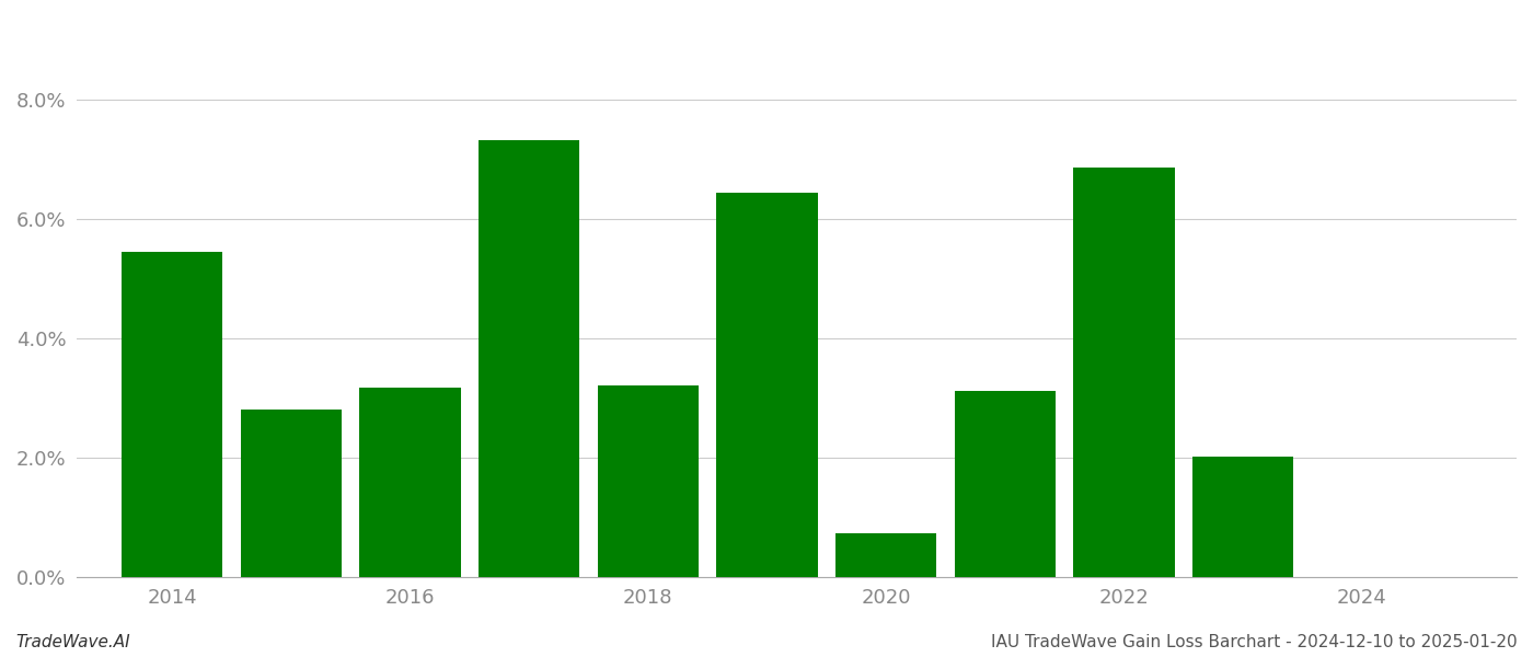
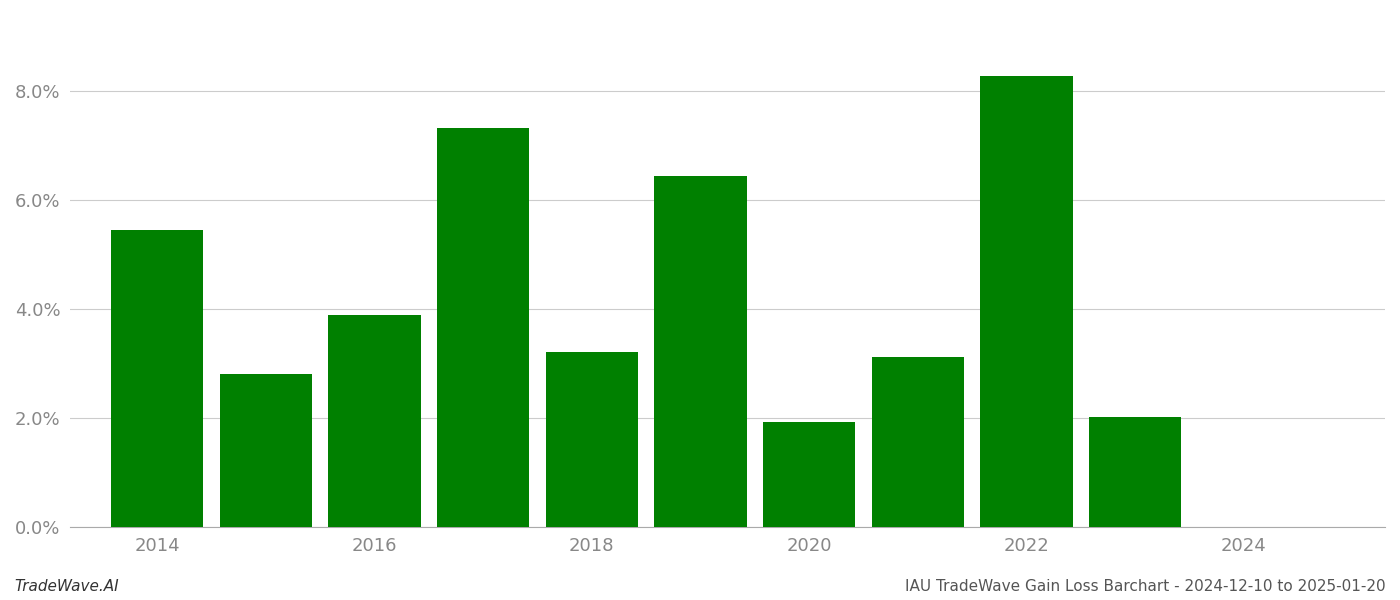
2016: 3.18% -> 3.90%
2020: 0.74% -> 1.93%
2022: 6.86% -> 8.28%
